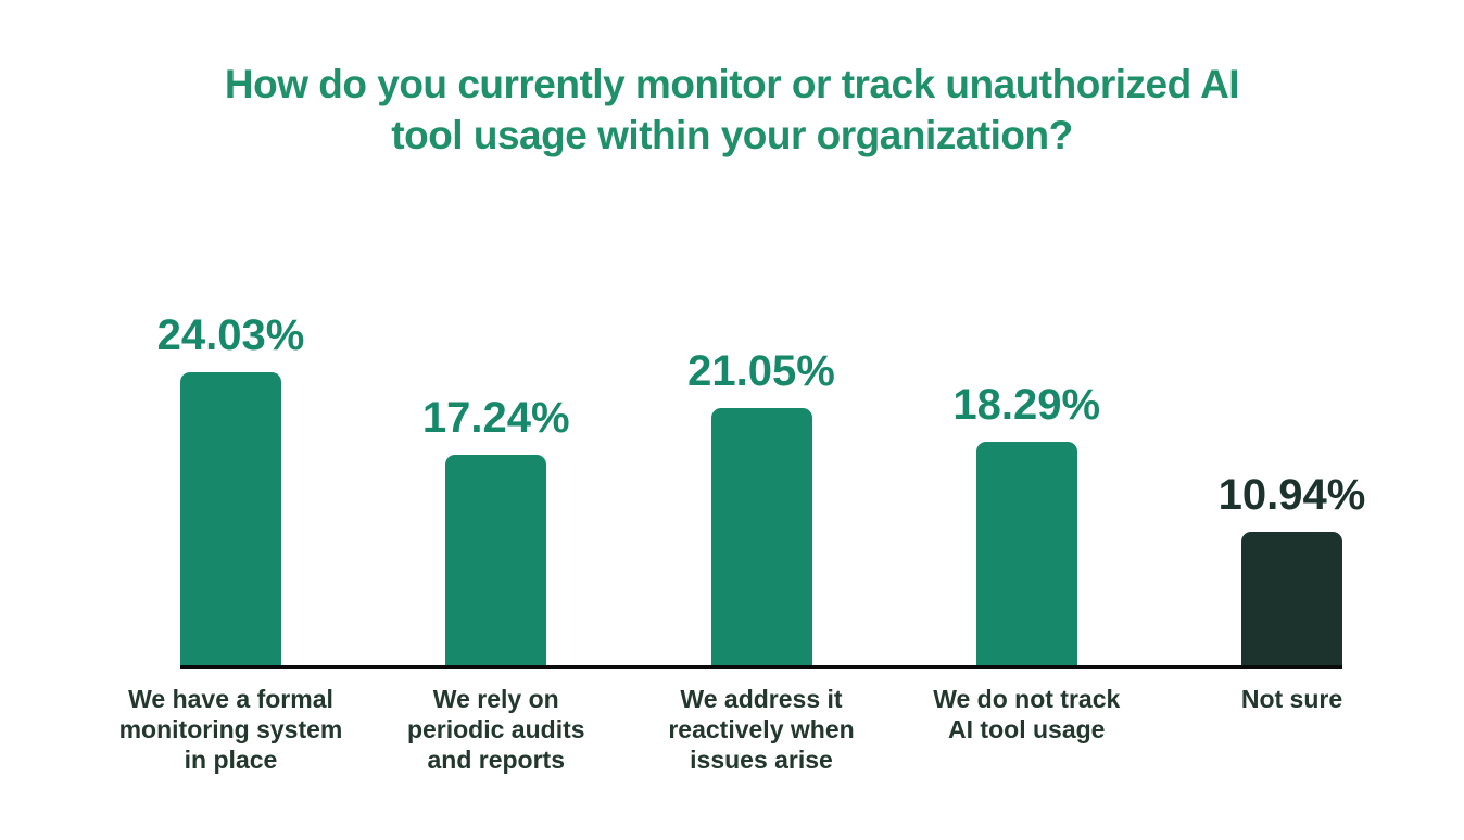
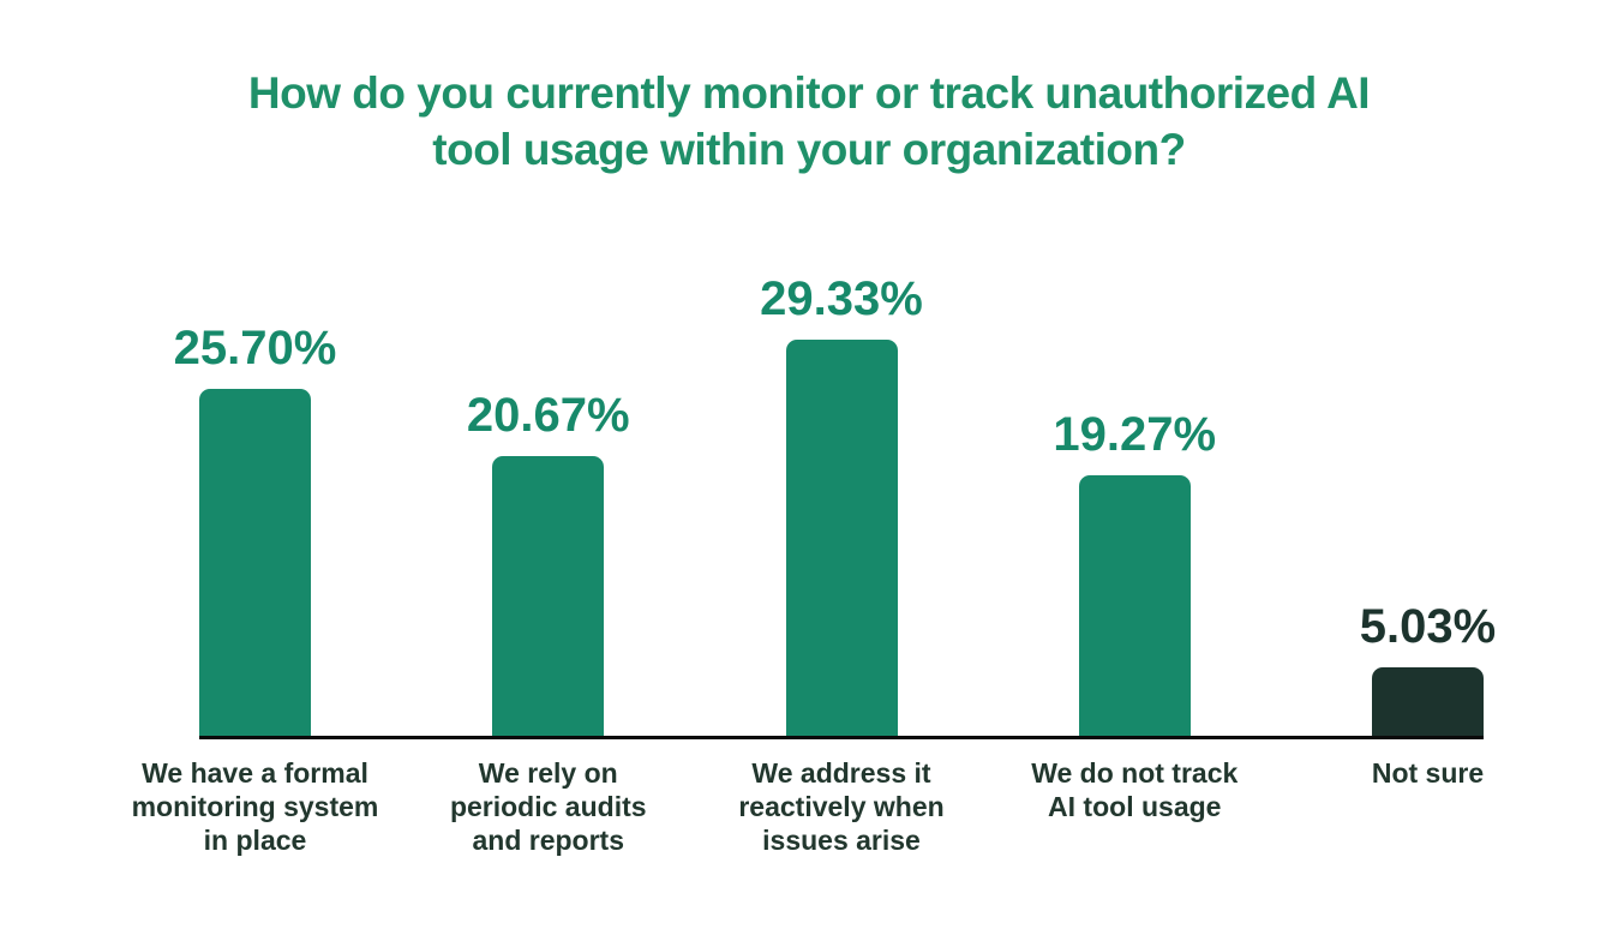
We have a formal monitoring system in place: 24.03% -> 25.70%
We rely on periodic audits and reports: 17.24% -> 20.67%
We address it reactively when issues arise: 21.05% -> 29.33%
We do not track AI tool usage: 18.29% -> 19.27%
Not sure: 10.94% -> 5.03%
